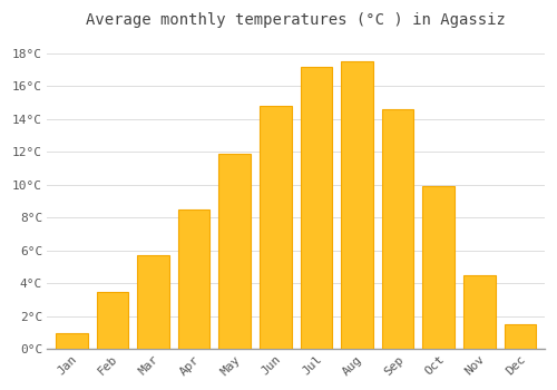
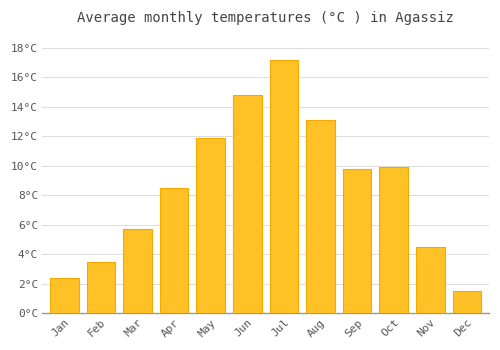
Jan: 1.0°C -> 2.4°C
Aug: 17.5°C -> 13.1°C
Sep: 14.6°C -> 9.8°C
